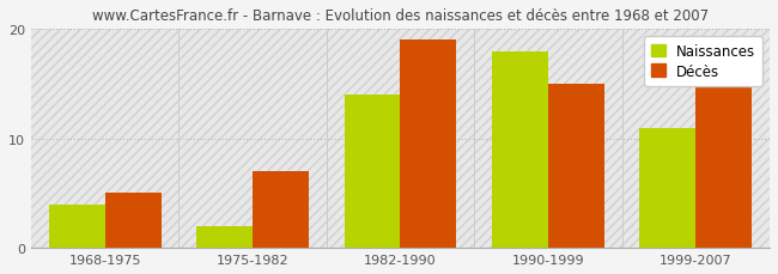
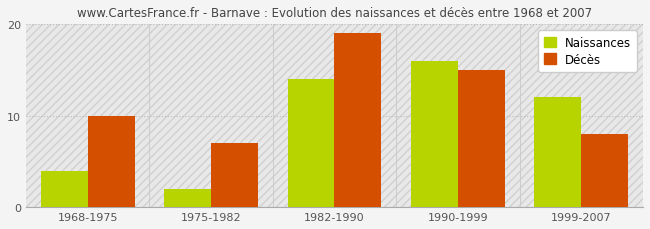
Décès/1968-1975: 5 -> 10
Naissances/1990-1999: 18 -> 16
Naissances/1999-2007: 11 -> 12
Décès/1999-2007: 15 -> 8
